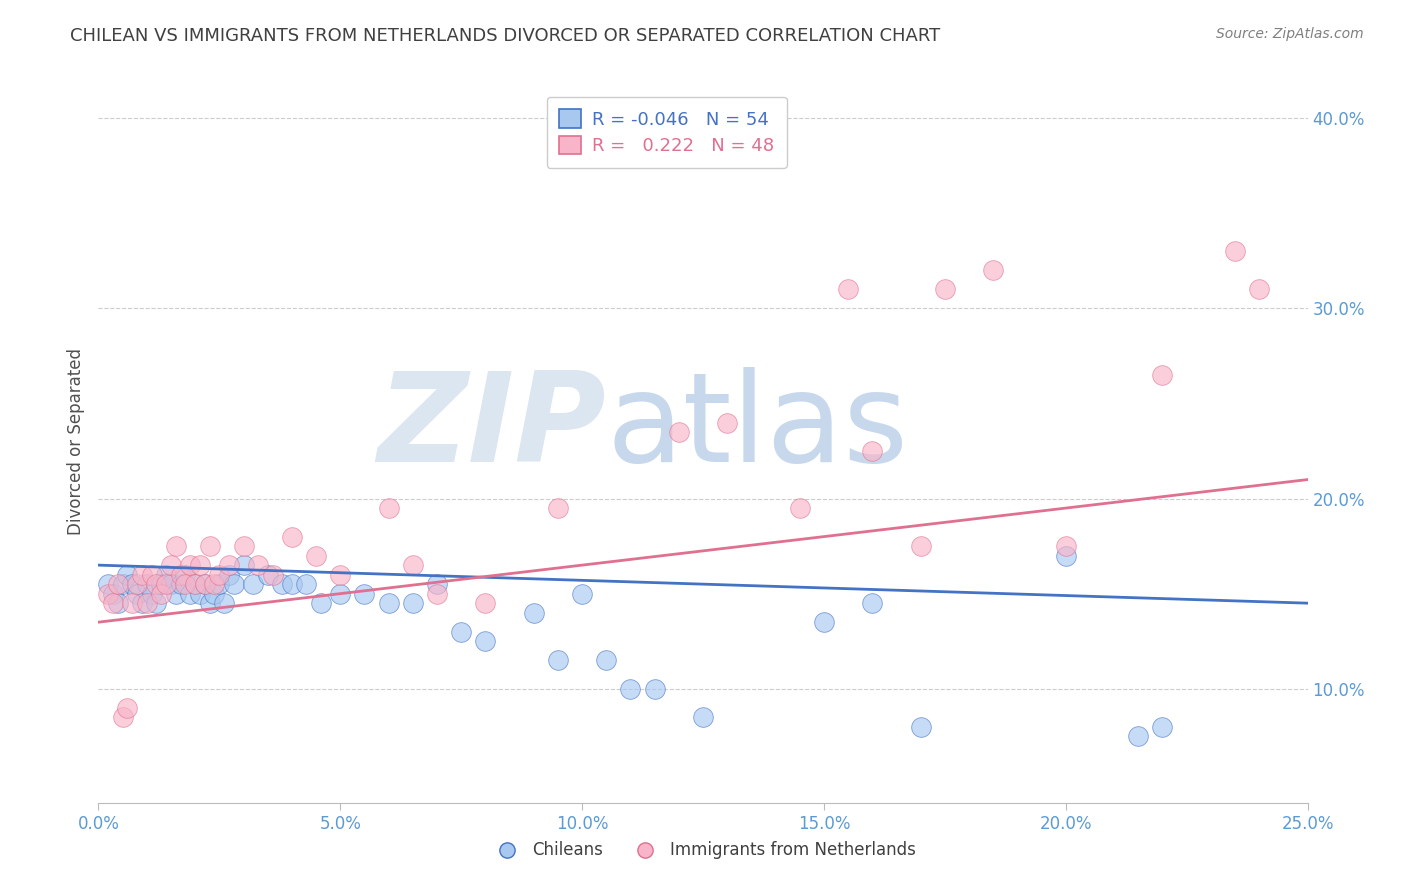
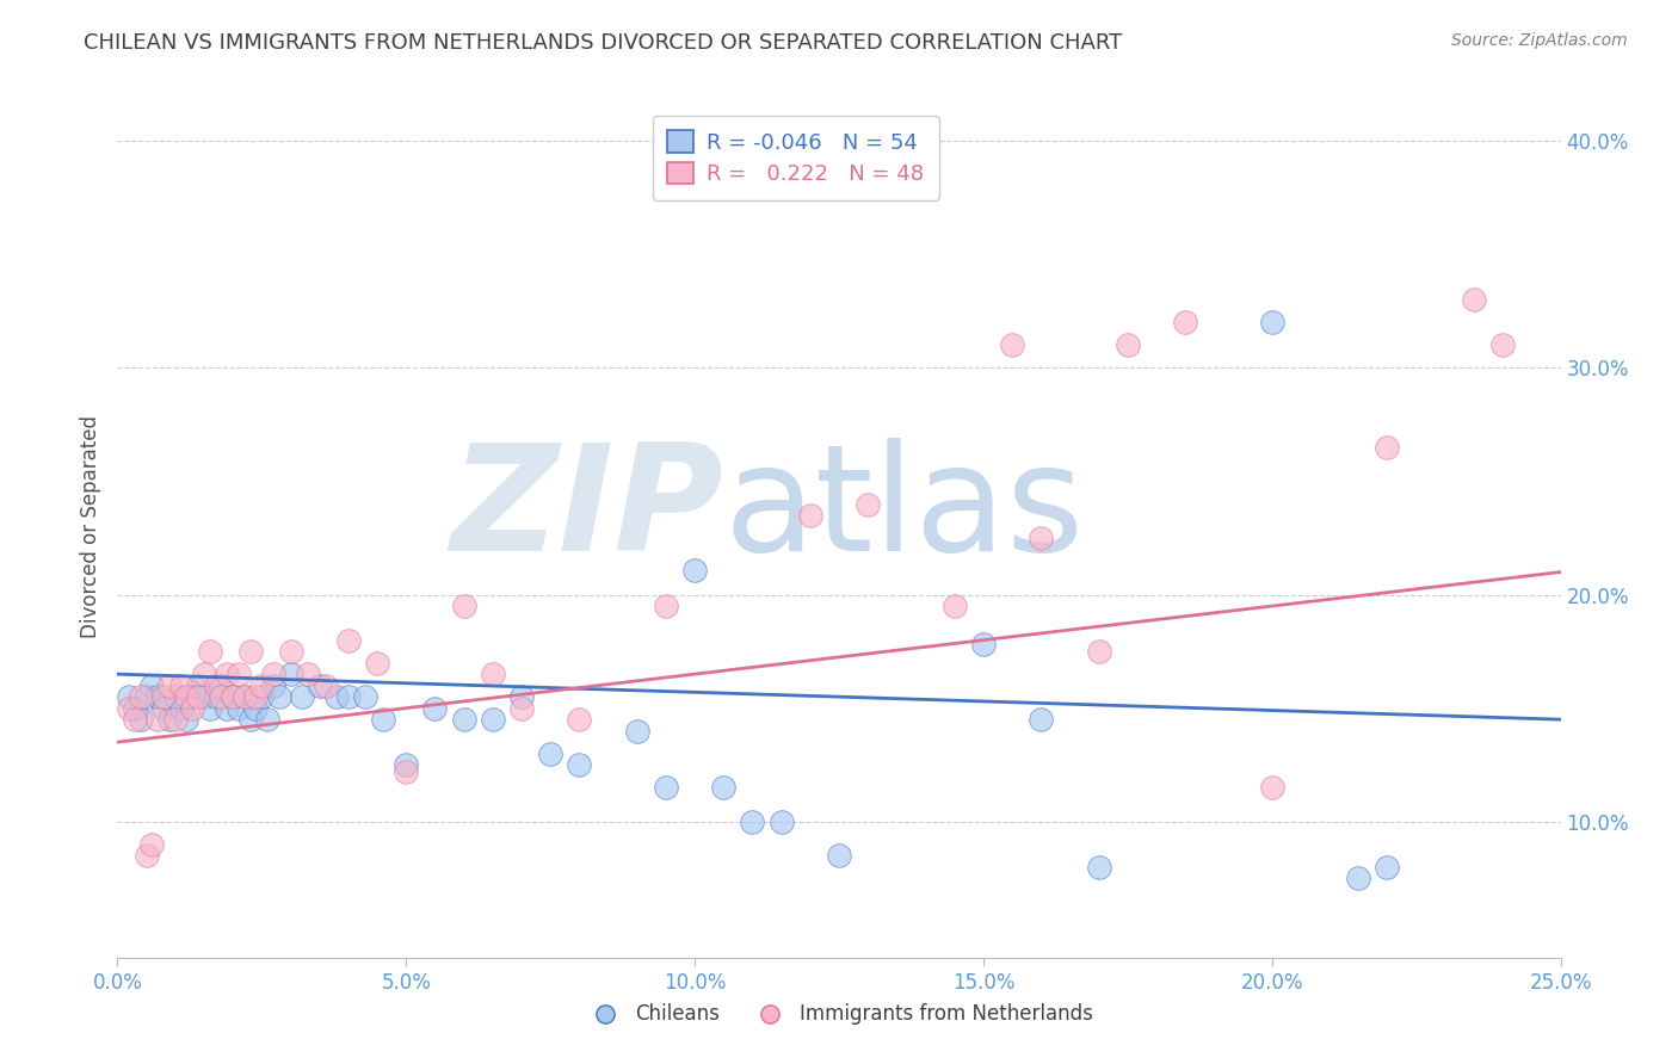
Chileans/5.0%: 15.0% -> 12.5%
Immigrants from Netherlands/5.0%: 16.0% -> 12.2%
Chileans/10.0%: 15.0% -> 21.1%
Chileans/15.0%: 13.5% -> 17.8%
Chileans/20.0%: 17.0% -> 32.0%
Immigrants from Netherlands/20.0%: 17.5% -> 11.5%
